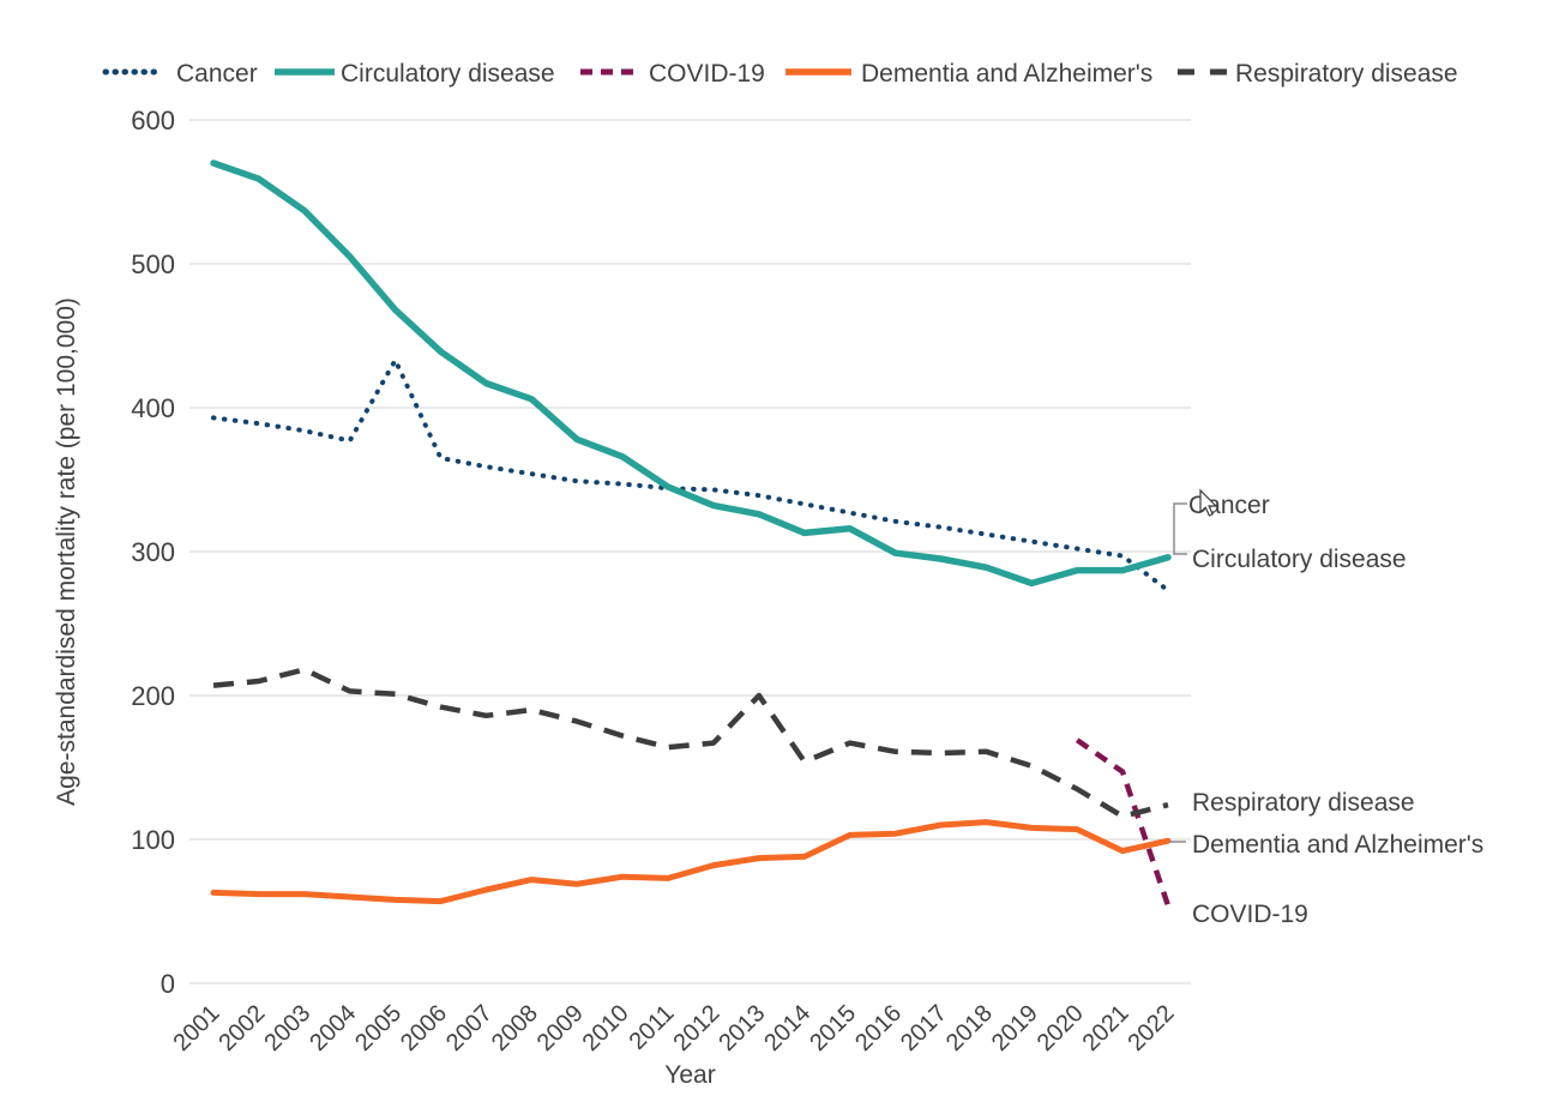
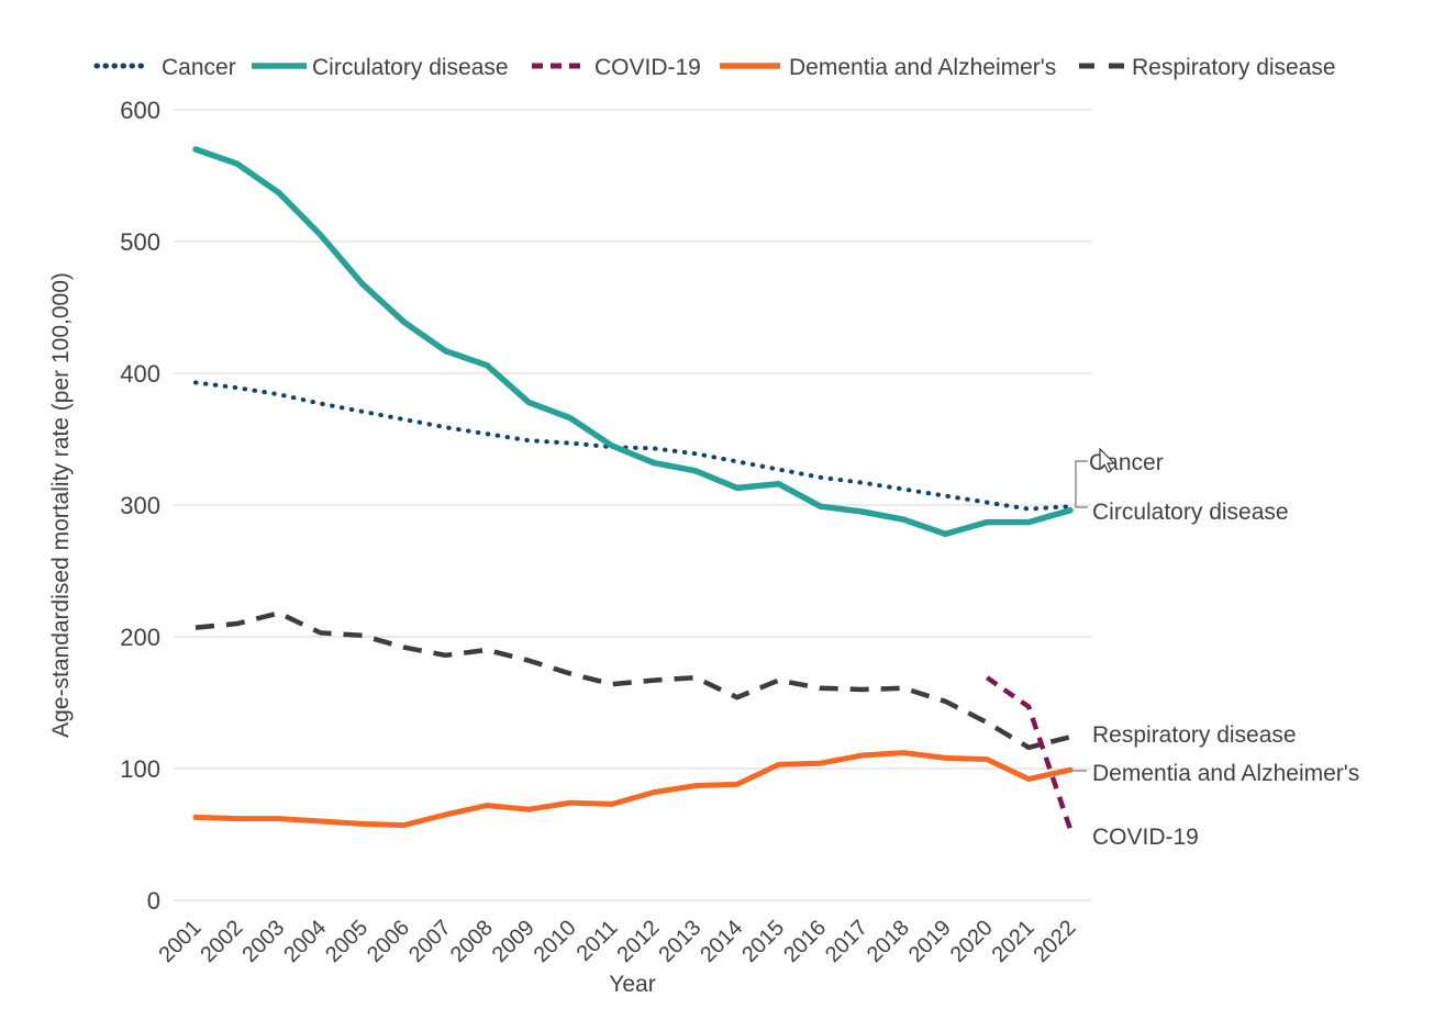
Cancer/2005: 433 -> 371
Respiratory disease/2013: 200 -> 169
Cancer/2022: 273 -> 299
